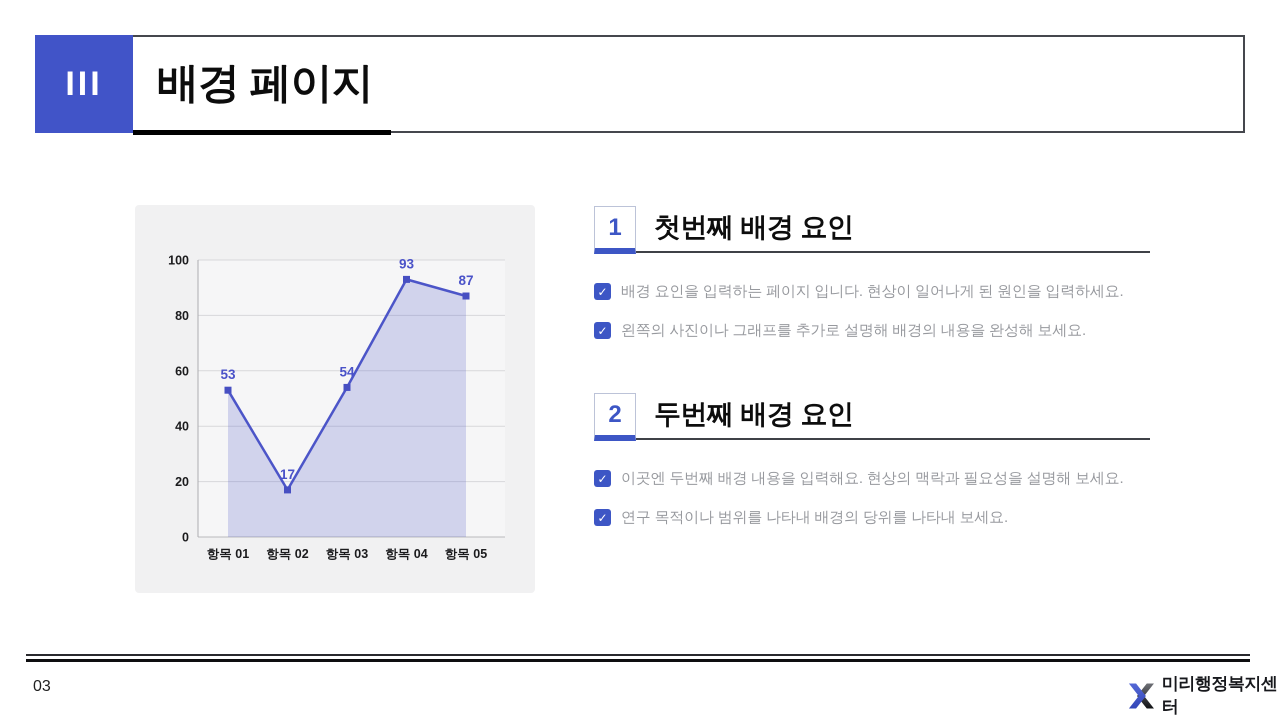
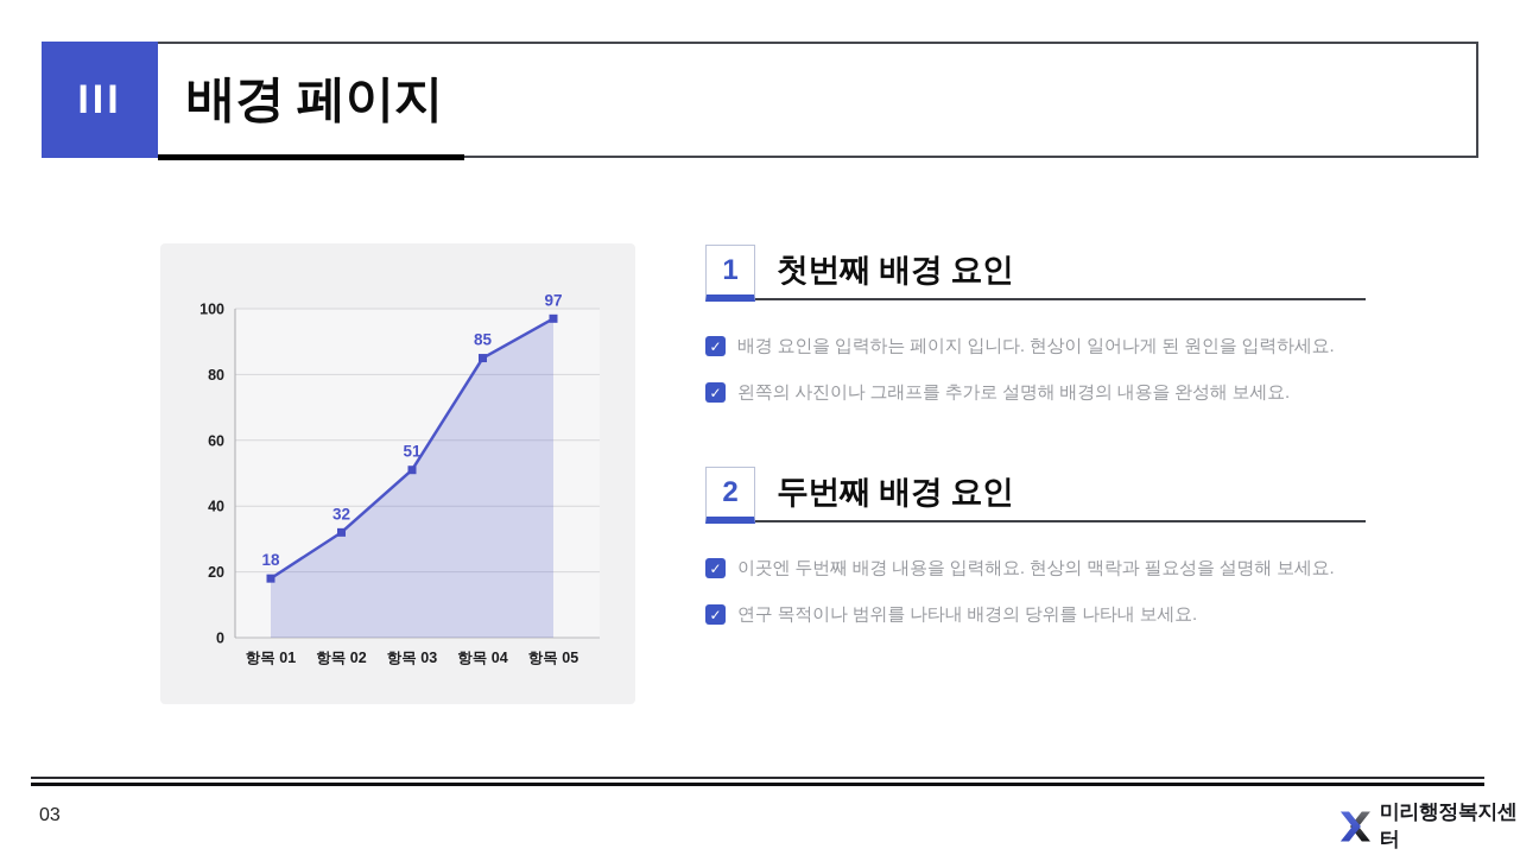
항목 01: 53 -> 18
항목 02: 17 -> 32
항목 03: 54 -> 51
항목 04: 93 -> 85
항목 05: 87 -> 97
